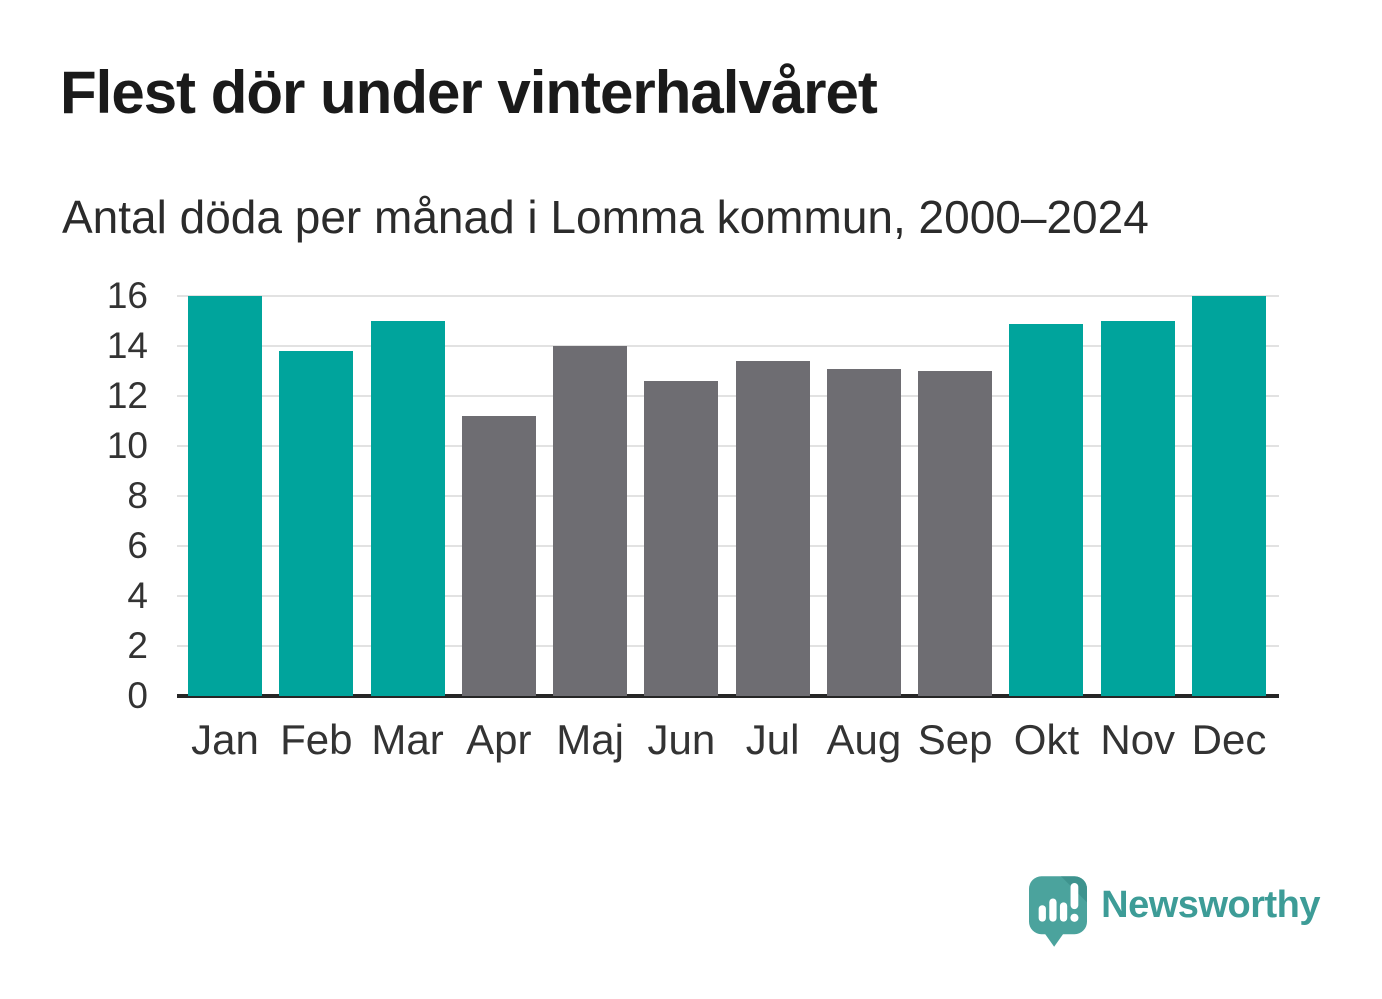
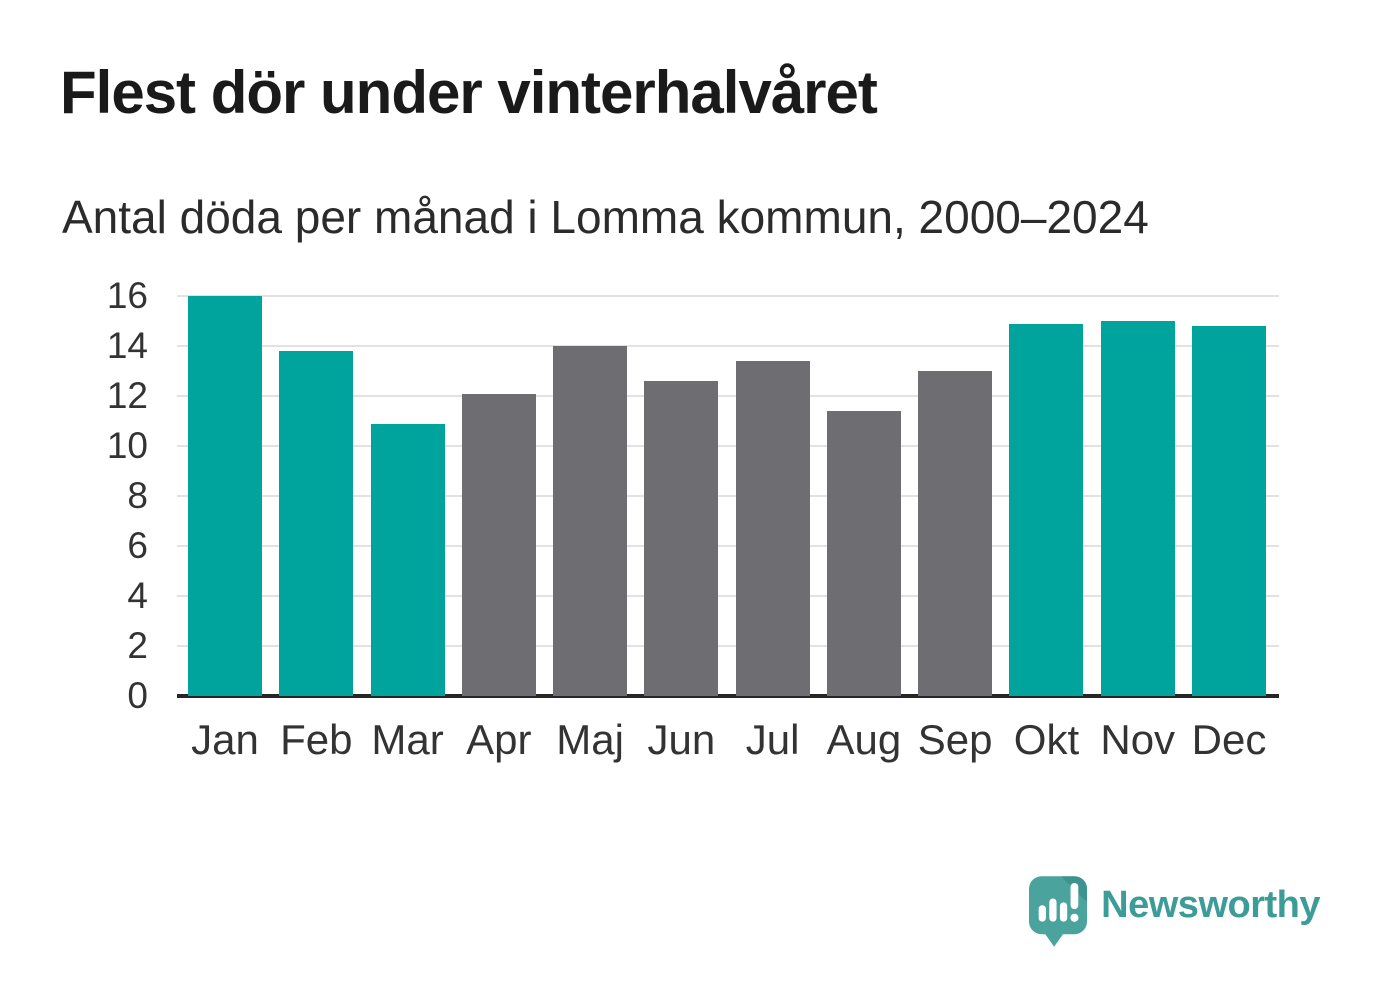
Mar: 15.0 -> 10.9
Apr: 11.2 -> 12.1
Aug: 13.1 -> 11.4
Dec: 16.0 -> 14.8
